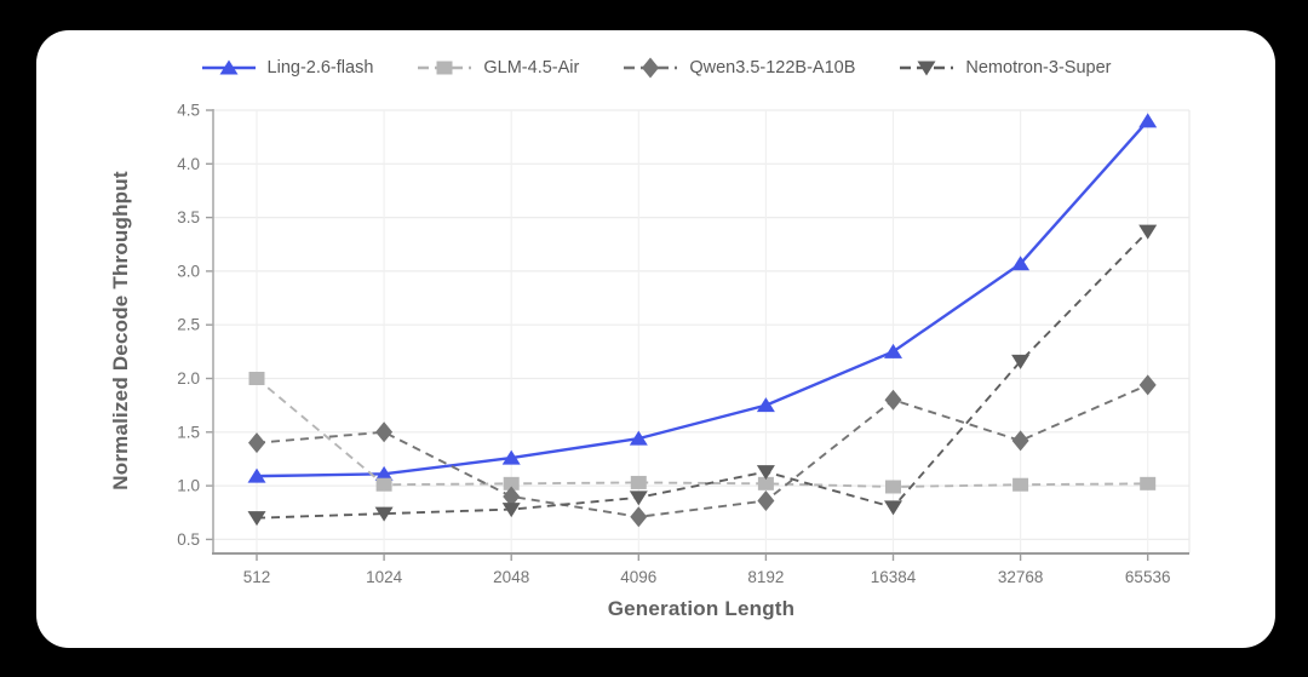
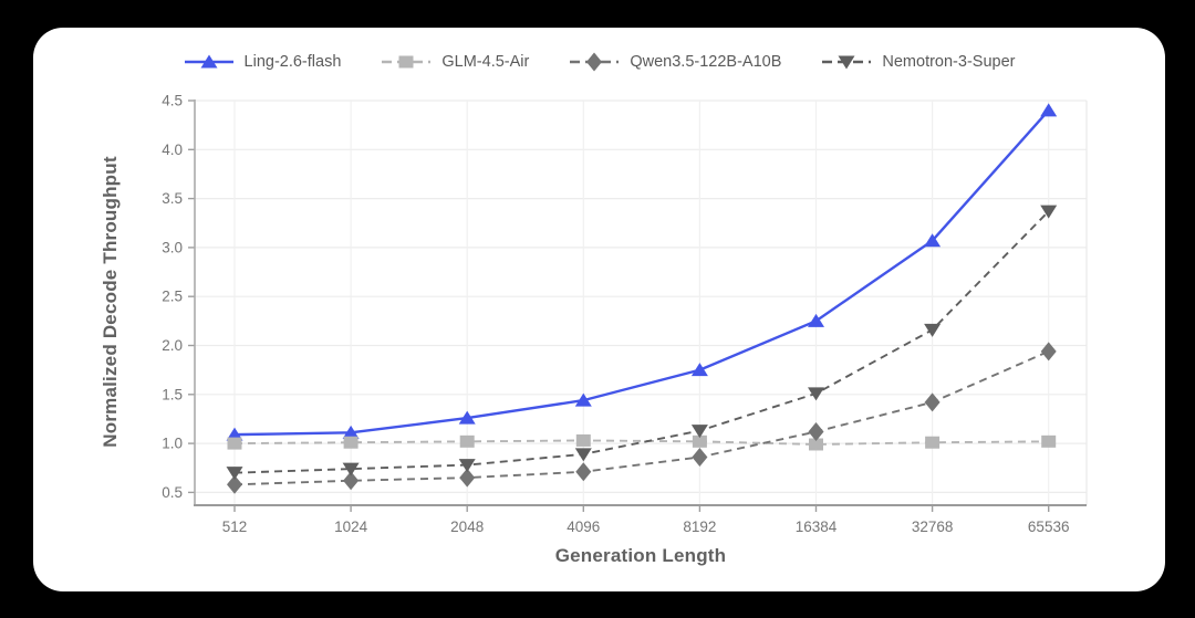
GLM-4.5-Air/512: 2.0 -> 1.0
Qwen3.5-122B-A10B/512: 1.4 -> 0.6
Qwen3.5-122B-A10B/1024: 1.5 -> 0.6
Qwen3.5-122B-A10B/2048: 0.9 -> 0.7
Qwen3.5-122B-A10B/16384: 1.8 -> 1.1
Nemotron-3-Super/16384: 0.8 -> 1.5
